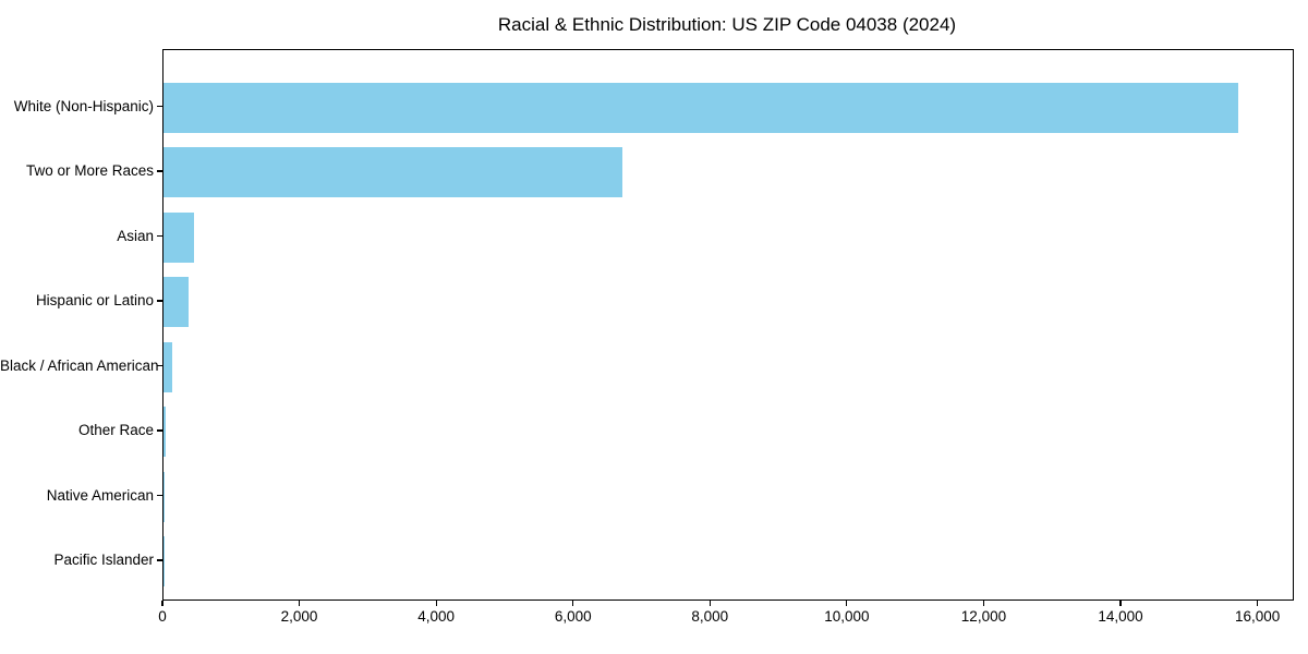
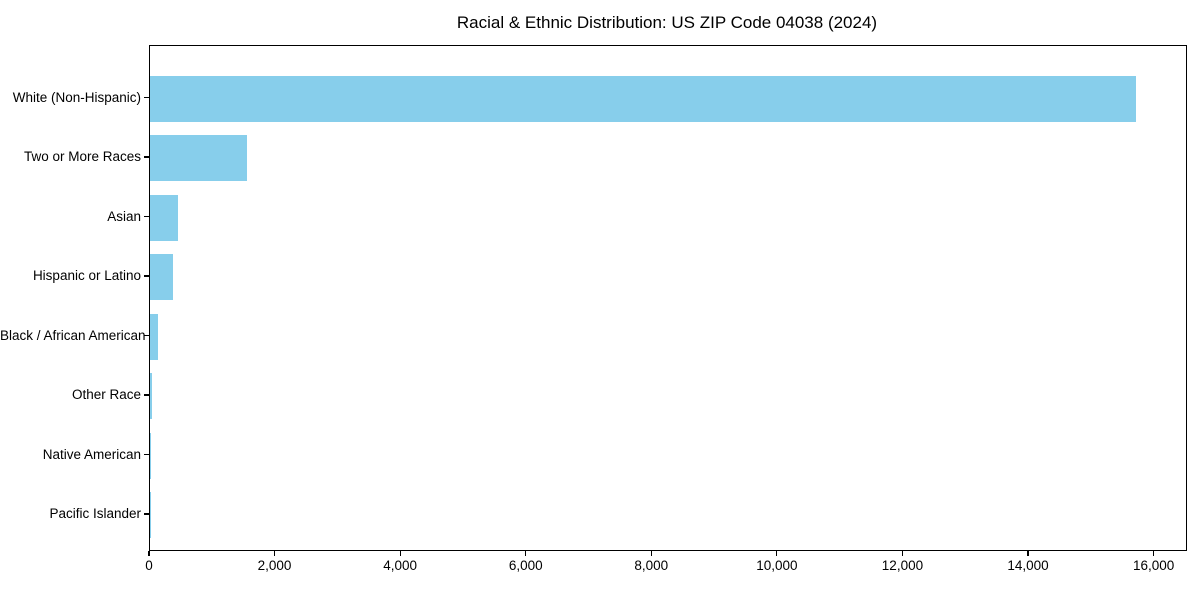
Two or More Races: 6700 -> 1600
